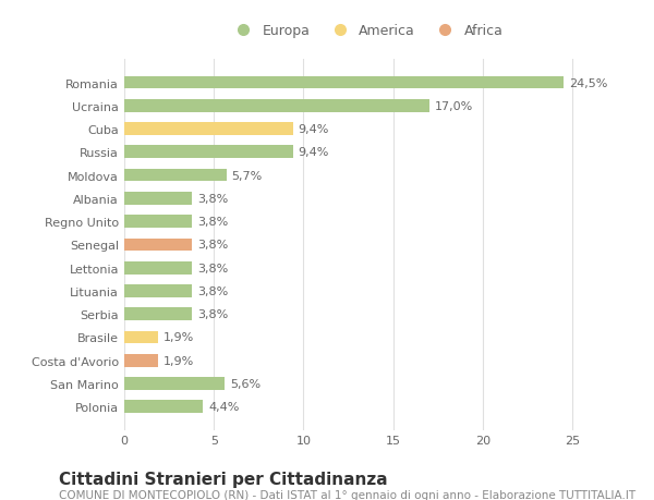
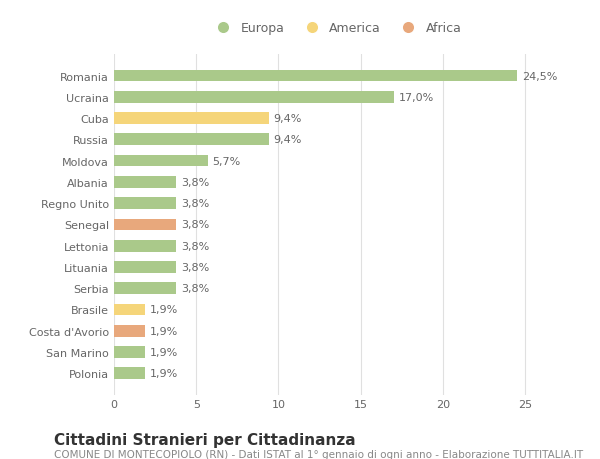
San Marino: 5,6% -> 1,9%
Polonia: 4,4% -> 1,9%
